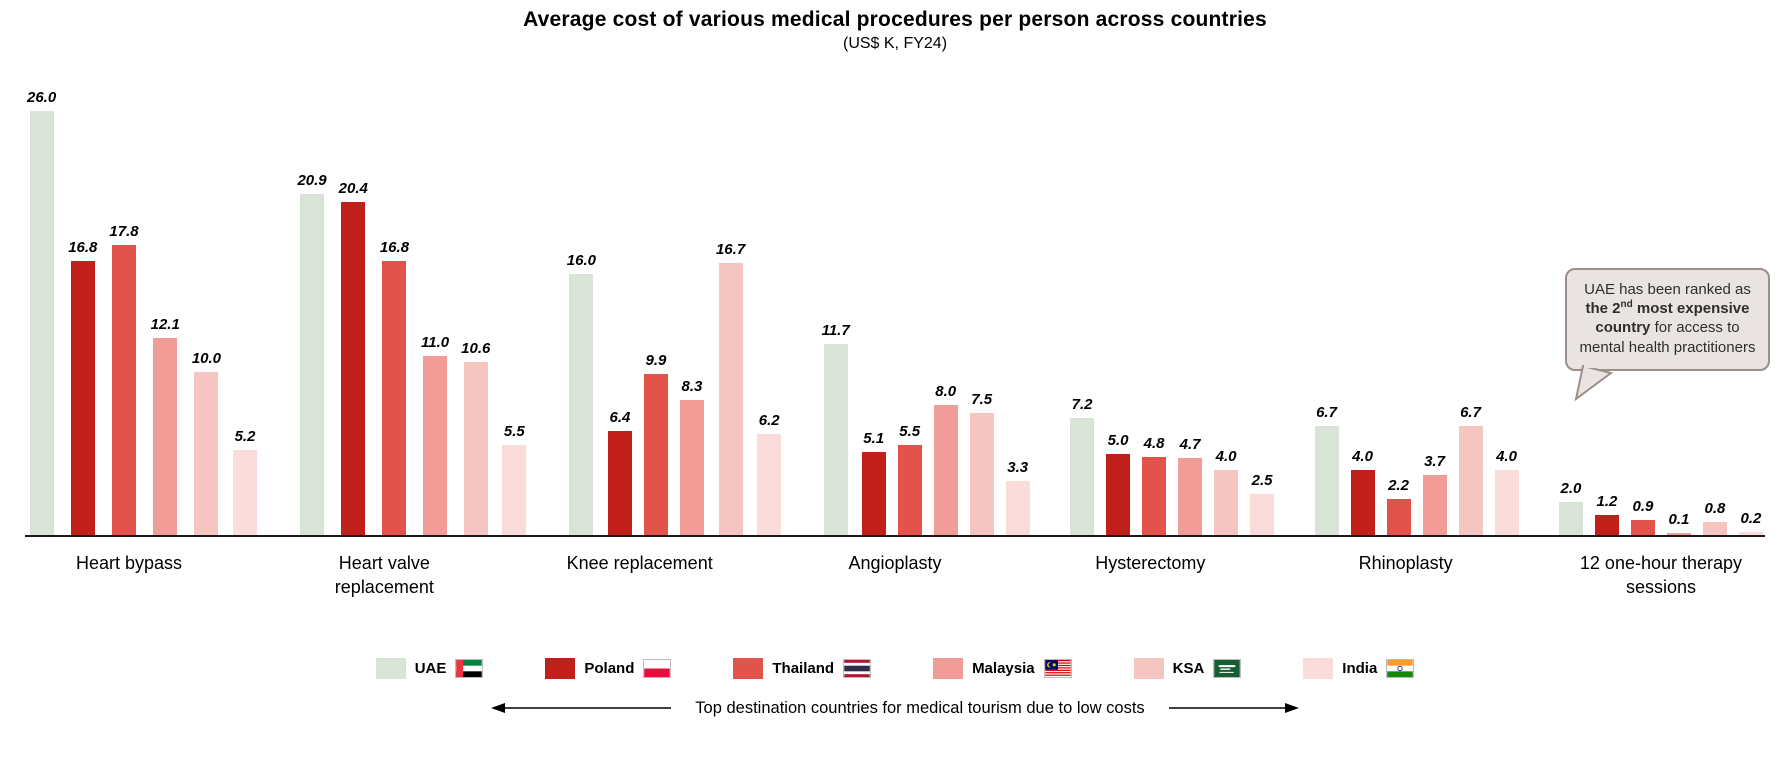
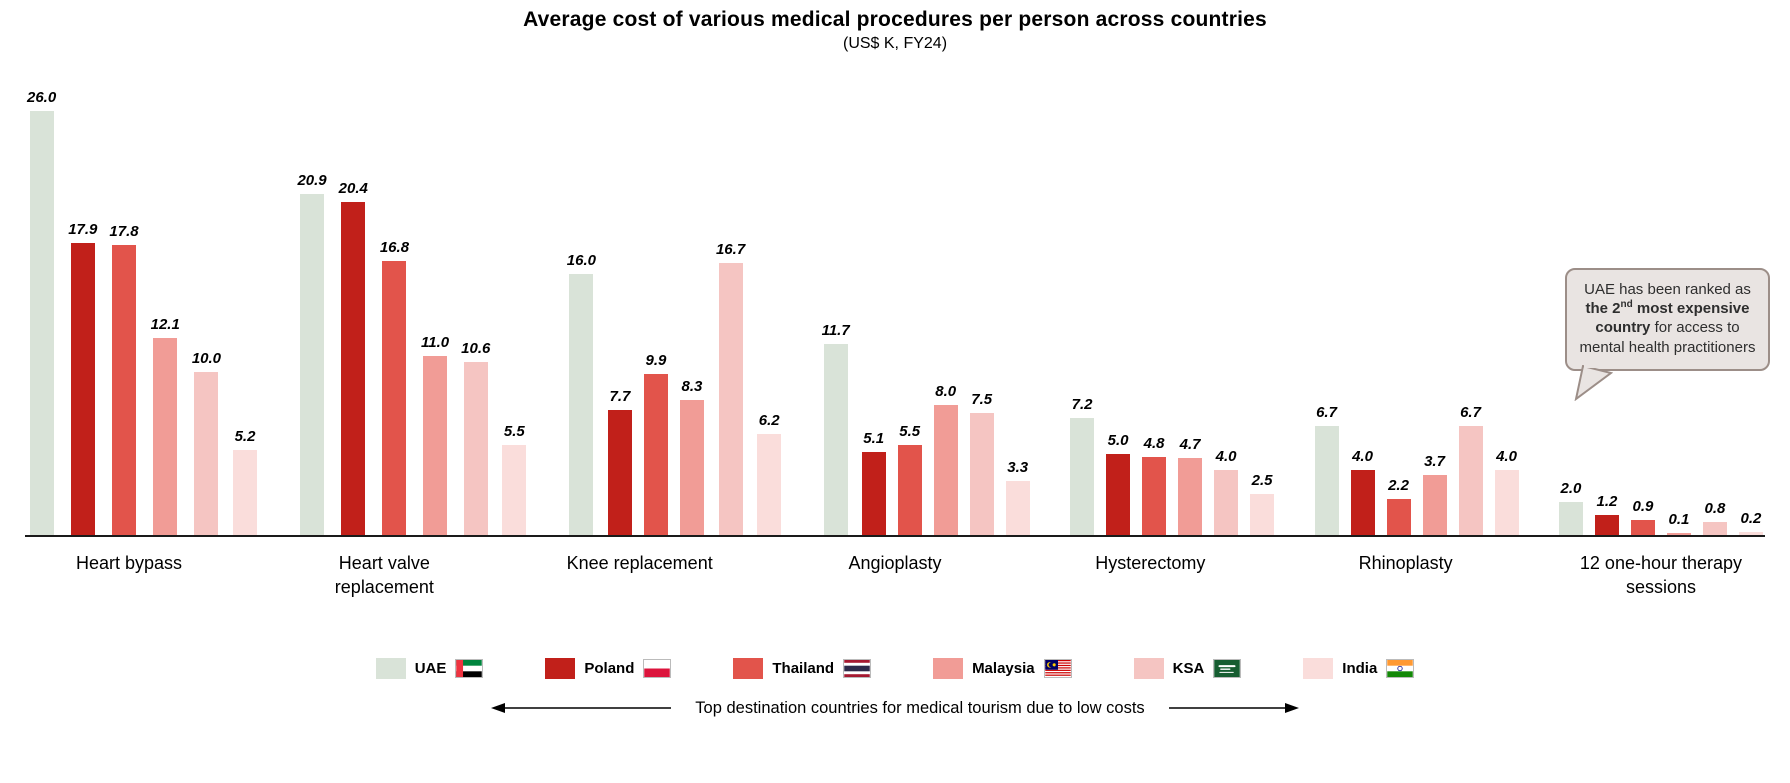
Poland/Heart bypass: 16.8 -> 17.9
Poland/Knee replacement: 6.4 -> 7.7
